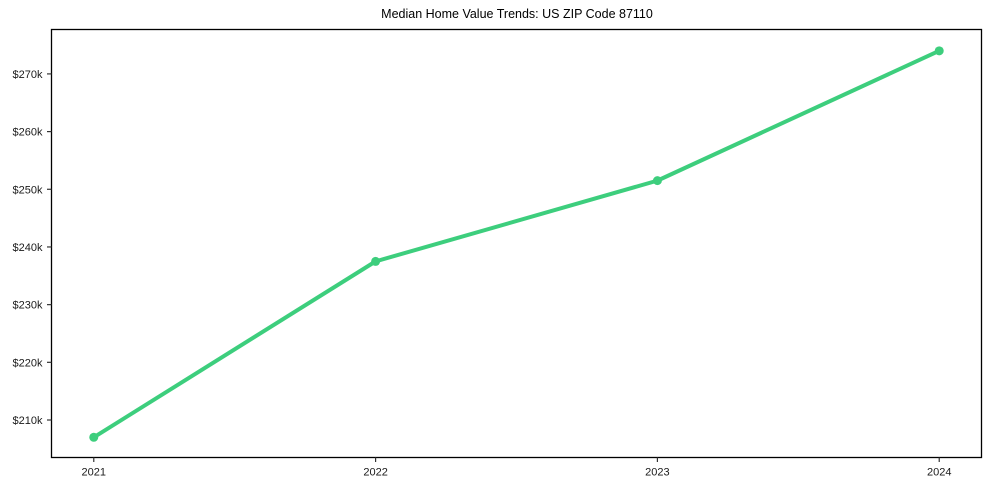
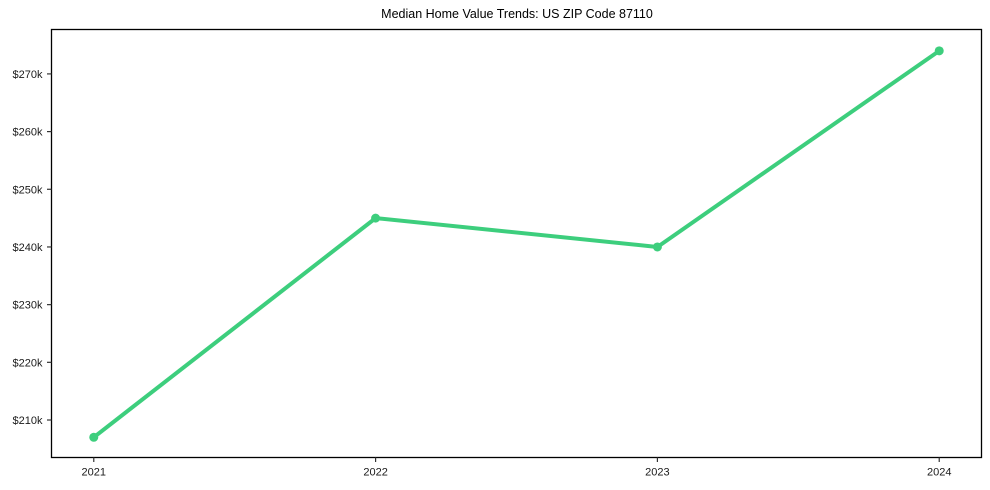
2022: $238k -> $245k
2023: $252k -> $240k
